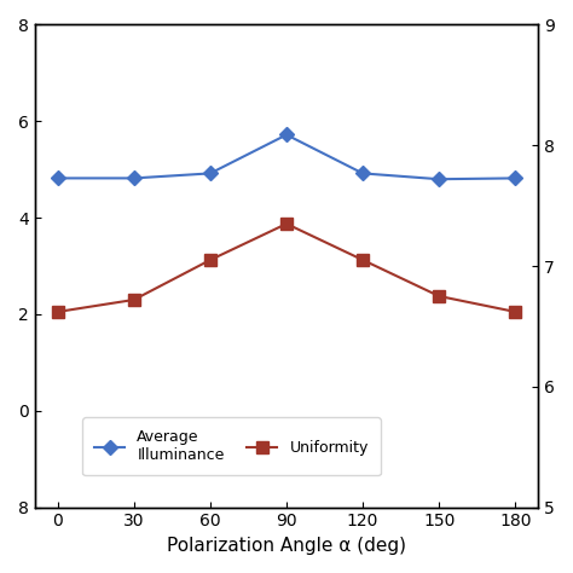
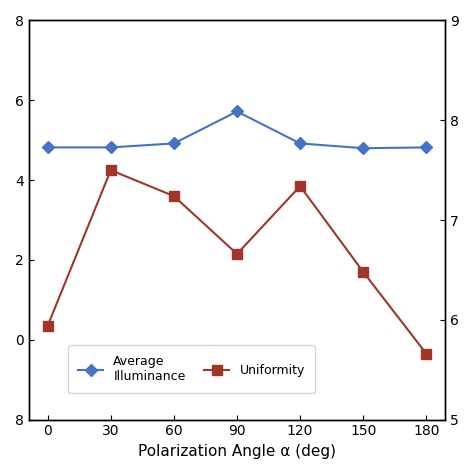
Uniformity/0: 6.62 -> 5.94
Uniformity/30: 6.72 -> 7.50
Uniformity/60: 7.05 -> 7.24
Uniformity/90: 7.35 -> 6.66
Uniformity/120: 7.05 -> 7.34
Uniformity/150: 6.75 -> 6.48
Uniformity/180: 6.62 -> 5.66
